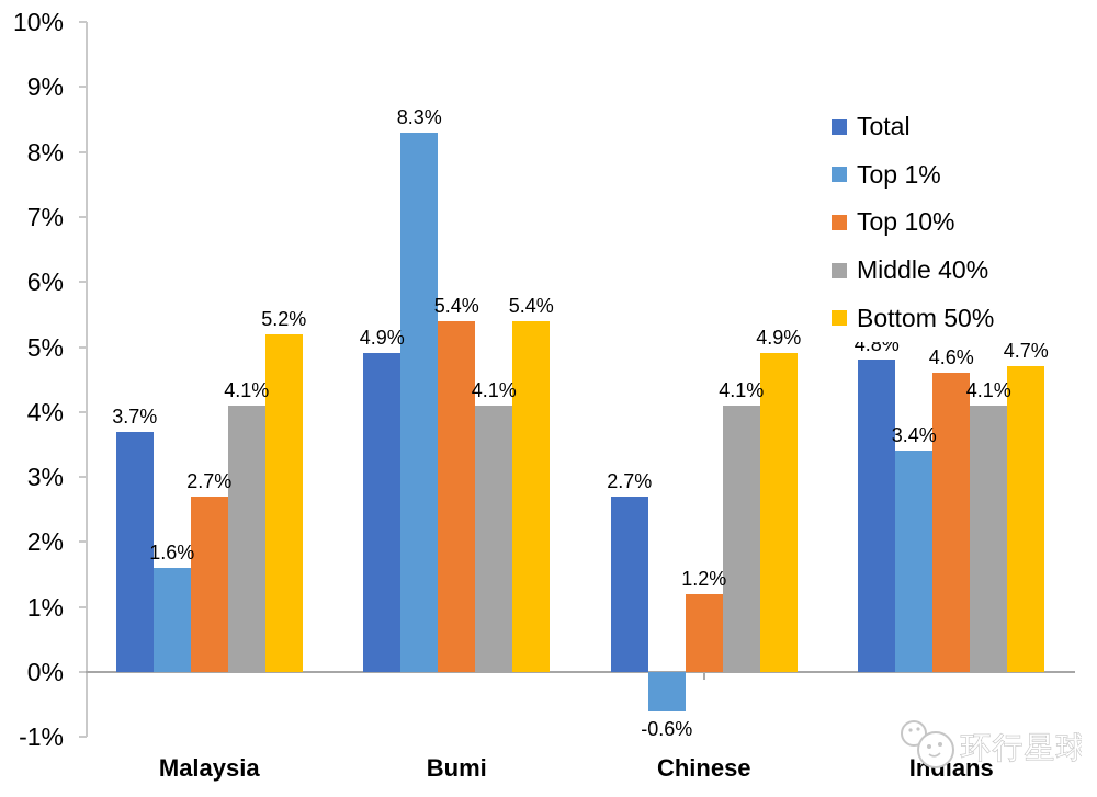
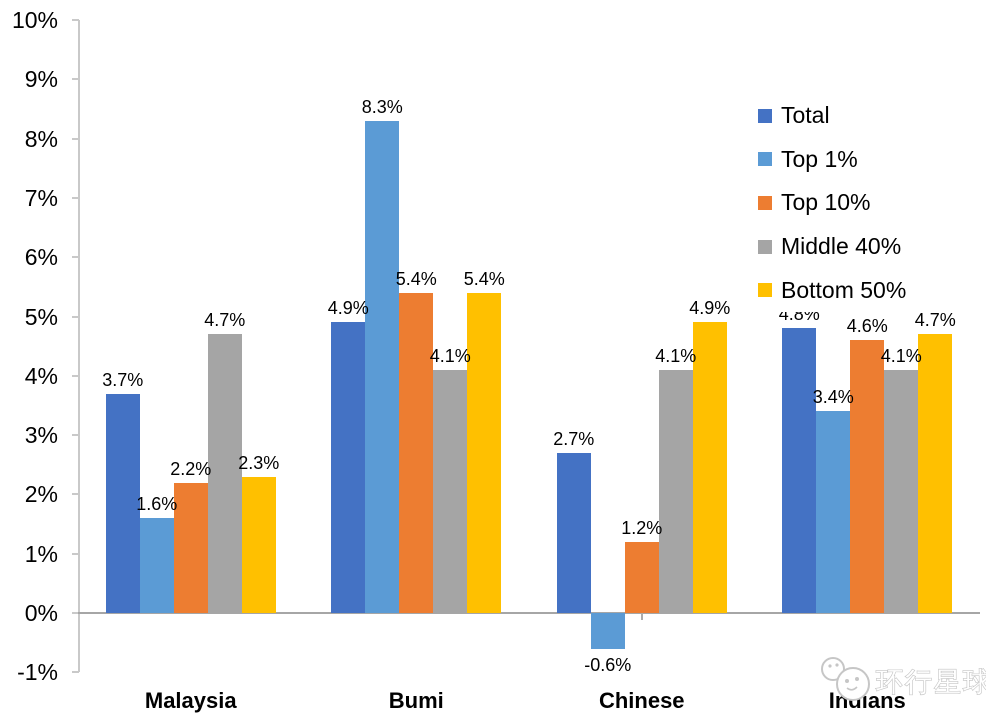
Top 10%/Malaysia: 2.7% -> 2.2%
Middle 40%/Malaysia: 4.1% -> 4.7%
Bottom 50%/Malaysia: 5.2% -> 2.3%
